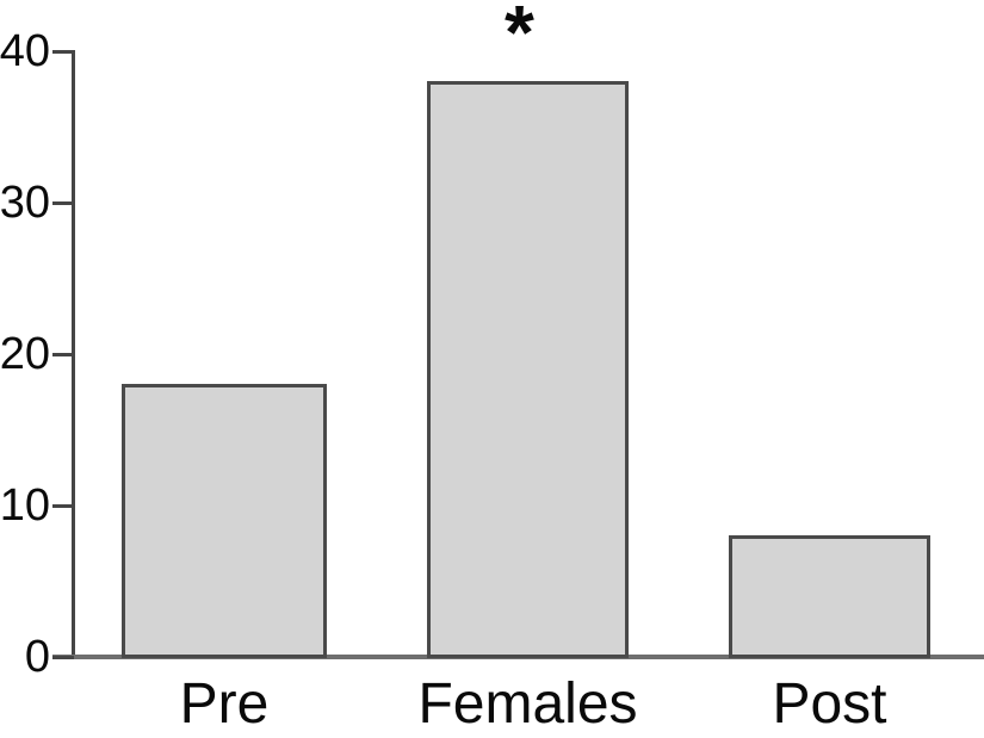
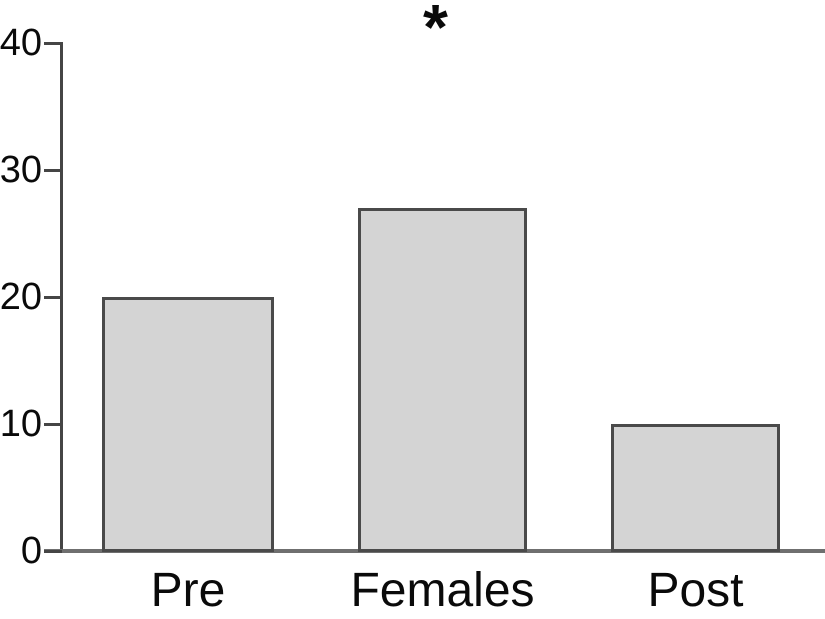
Pre: 18 -> 20
Females: 38 -> 27
Post: 8 -> 10
